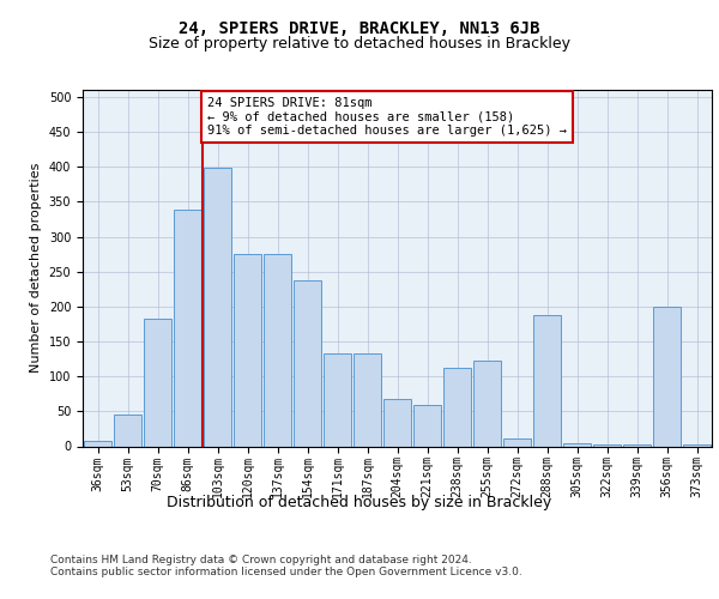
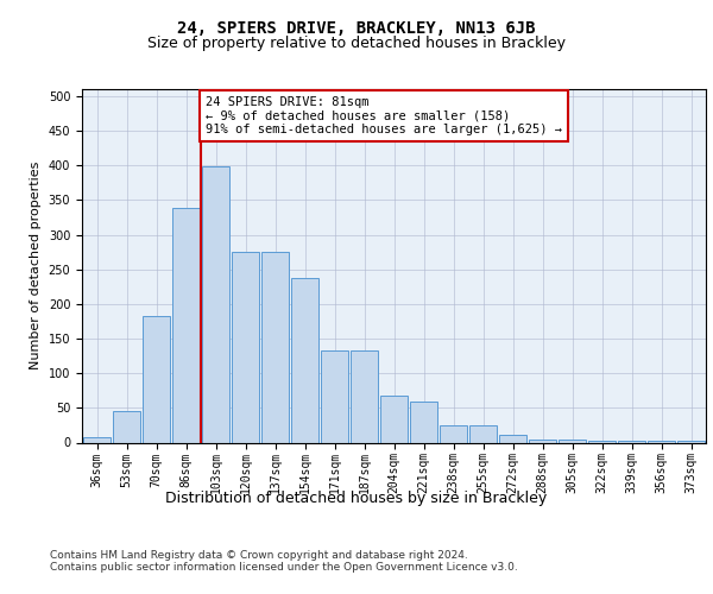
238sqm: 112 -> 25
255sqm: 122 -> 25
288sqm: 188 -> 5
356sqm: 200 -> 3
